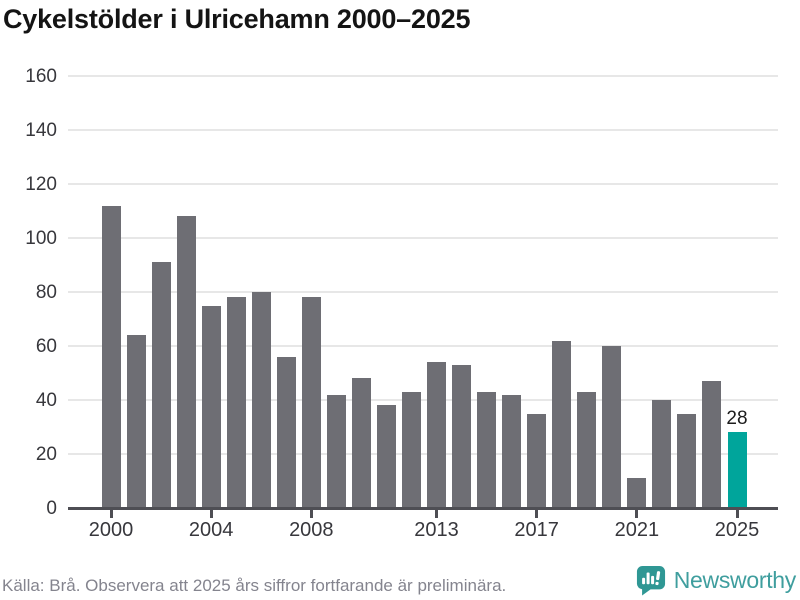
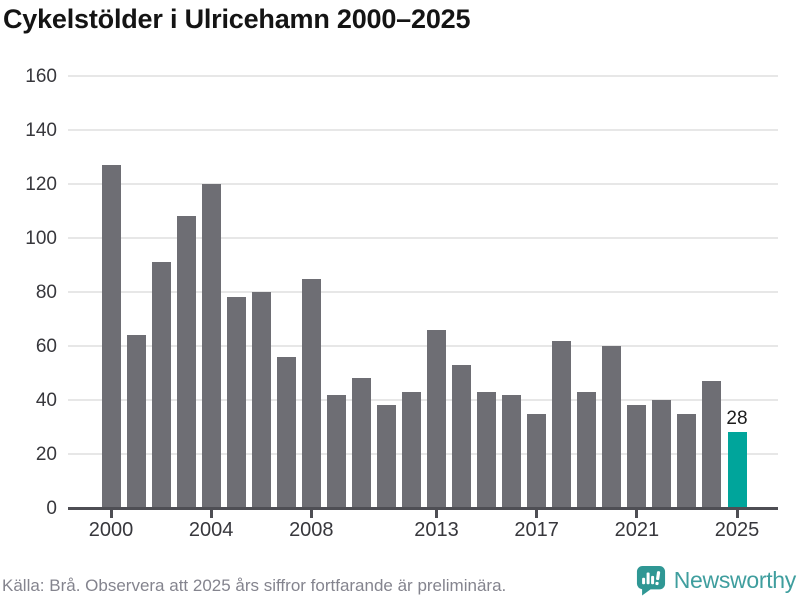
2000: 112 -> 127
2004: 75 -> 120
2008: 78 -> 85
2013: 54 -> 66
2021: 11 -> 38
